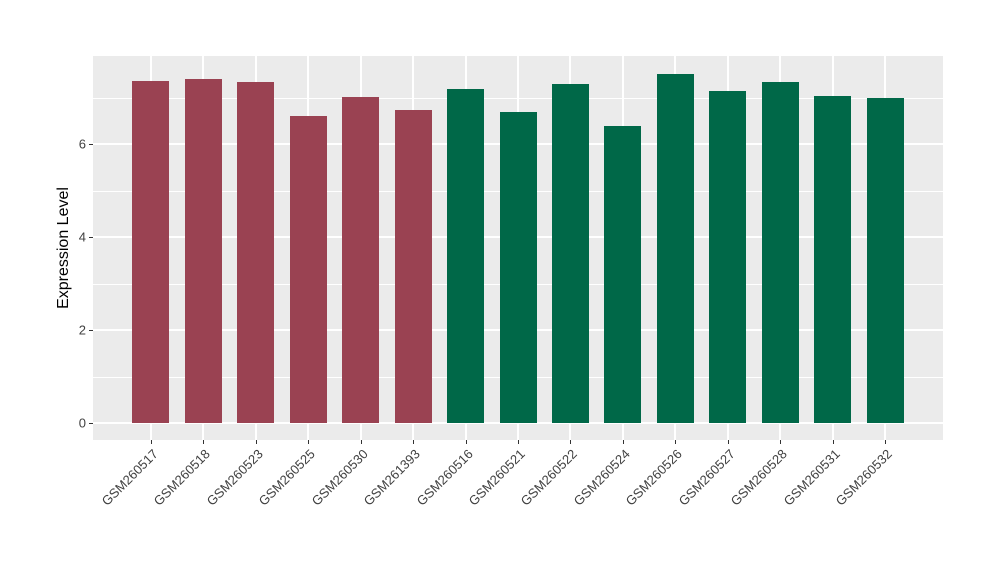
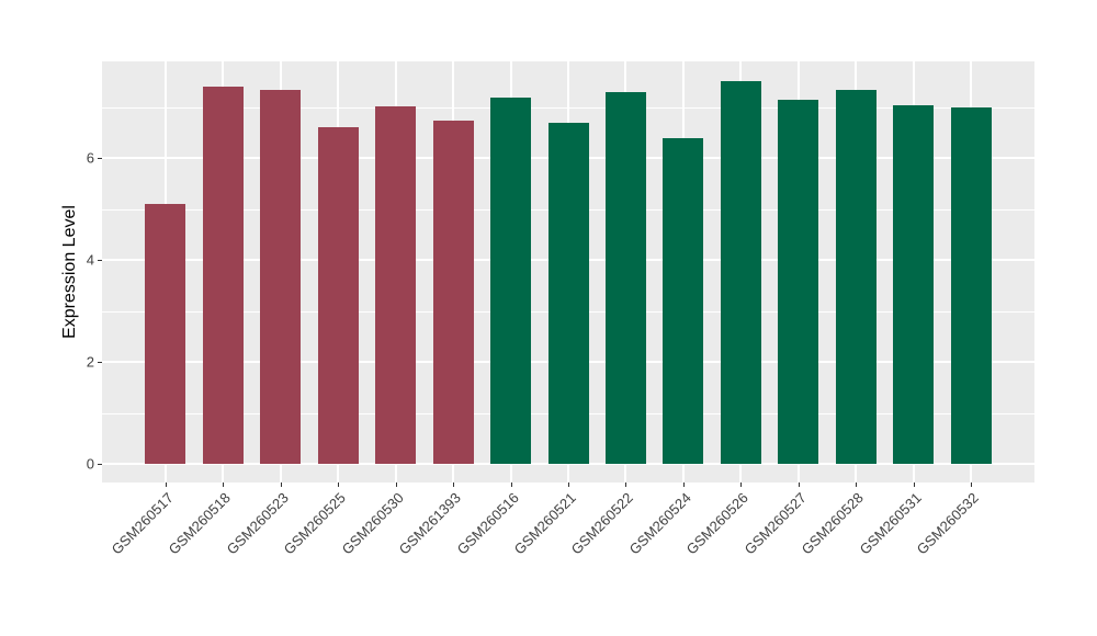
GSM260517: 7.4 -> 5.1
